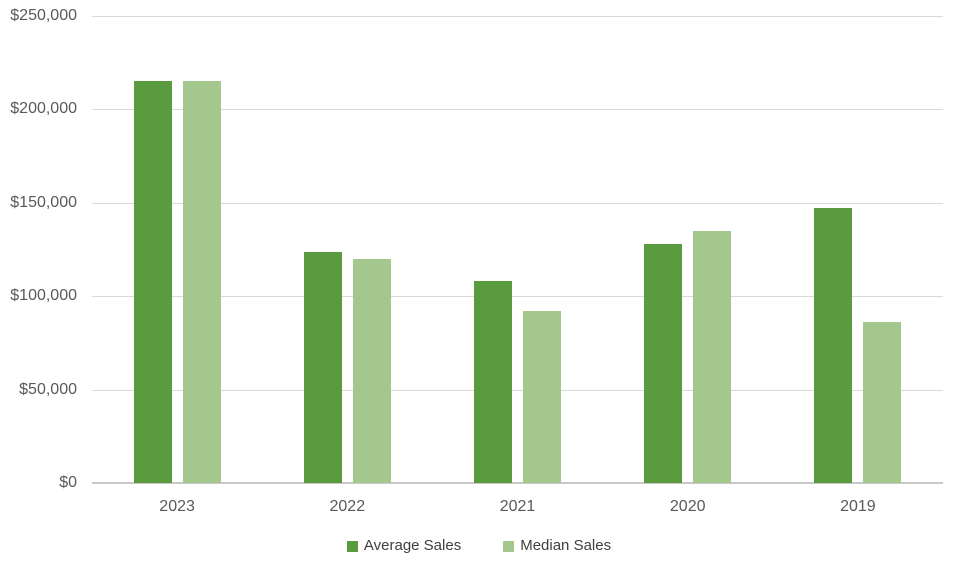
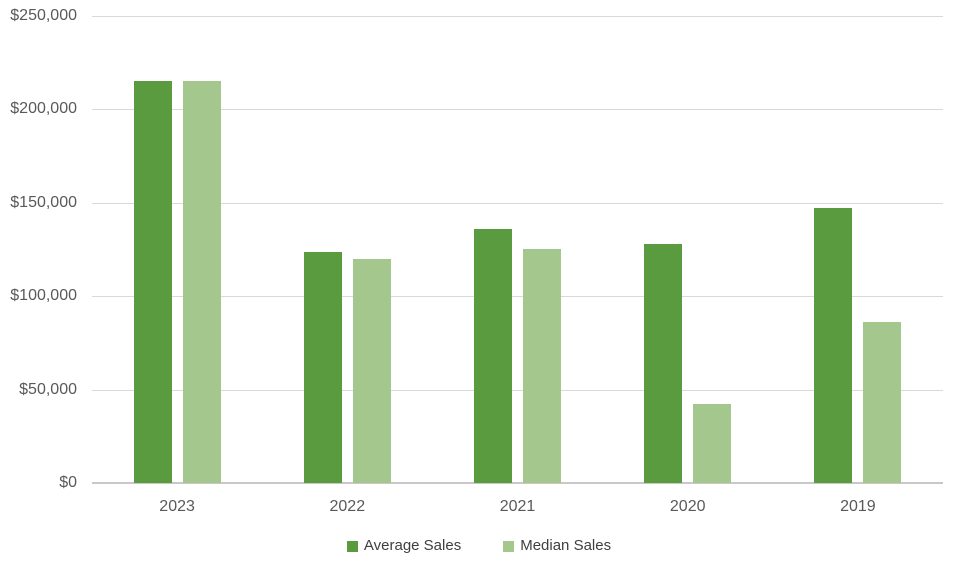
Average Sales/2021: $108000 -> $136000
Median Sales/2021: $92000 -> $126000
Median Sales/2020: $135000 -> $42000
